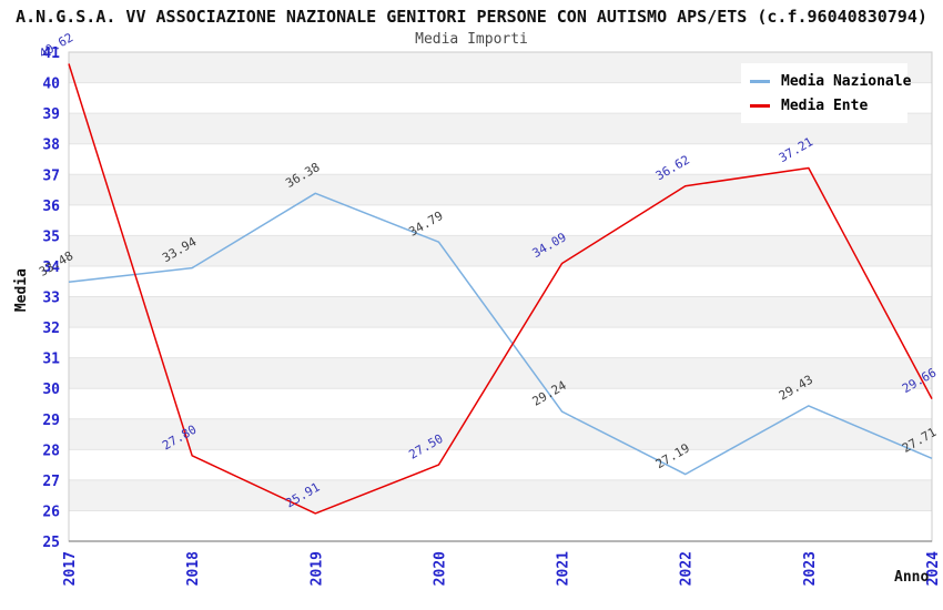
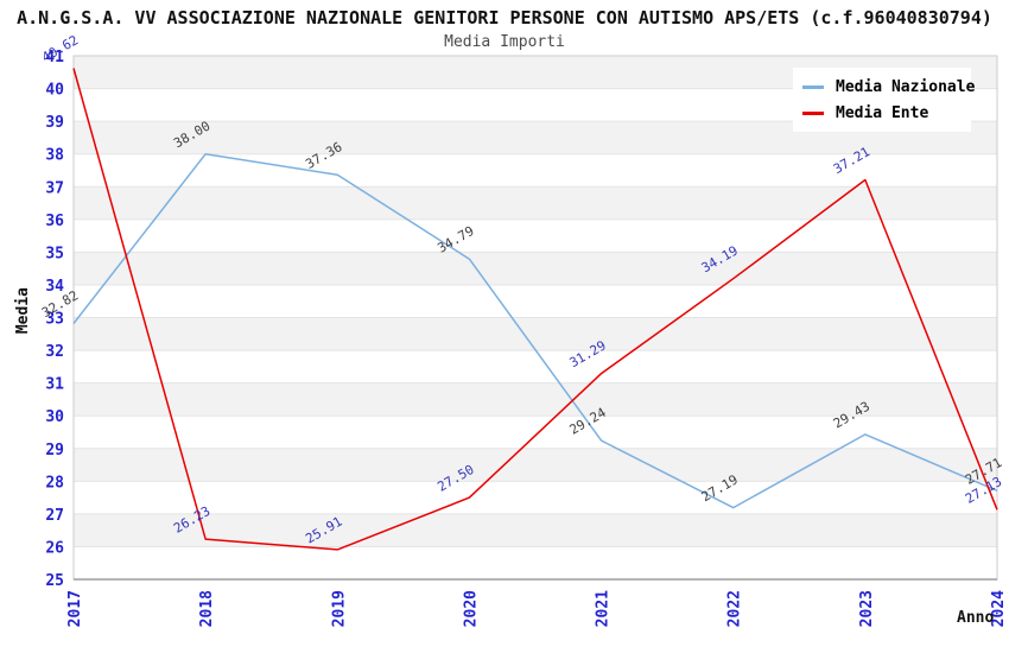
Media Nazionale/2017: 33.48 -> 32.82
Media Nazionale/2018: 33.94 -> 38.00
Media Ente/2018: 27.80 -> 26.23
Media Nazionale/2019: 36.38 -> 37.36
Media Ente/2021: 34.09 -> 31.29
Media Ente/2022: 36.62 -> 34.19
Media Ente/2024: 29.66 -> 27.13
